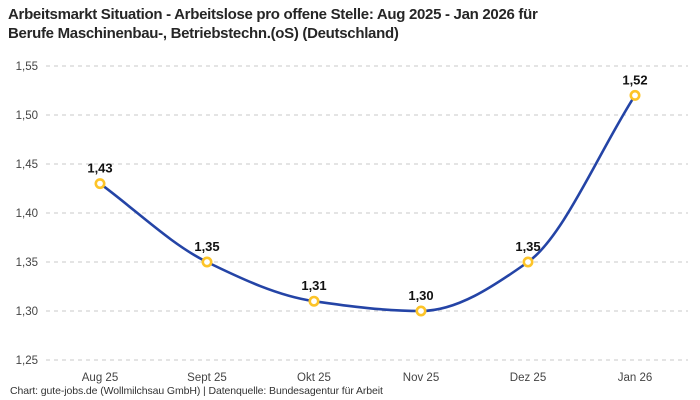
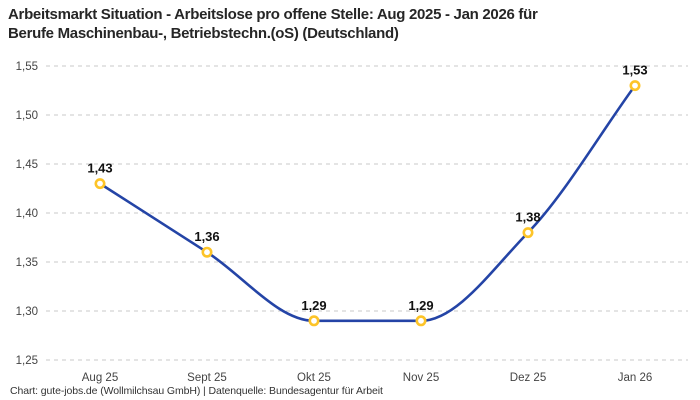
Sept 25: 1,35 -> 1,36
Okt 25: 1,31 -> 1,29
Nov 25: 1,30 -> 1,29
Dez 25: 1,35 -> 1,38
Jan 26: 1,52 -> 1,53
